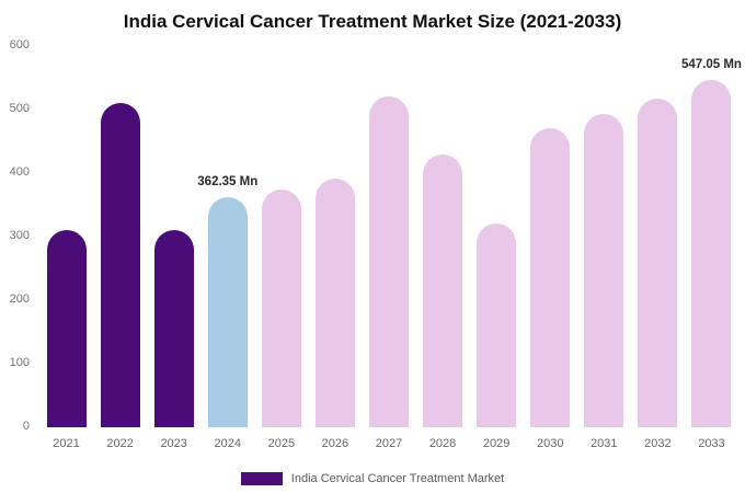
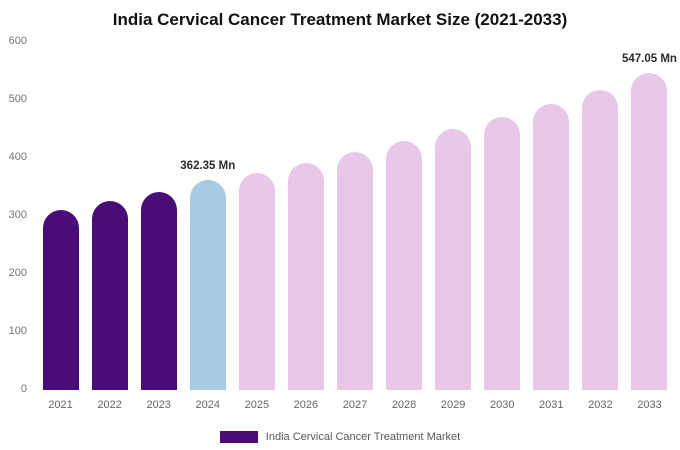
2022: 510 -> 330
2023: 310 -> 340
2027: 520 -> 410
2029: 320 -> 450
